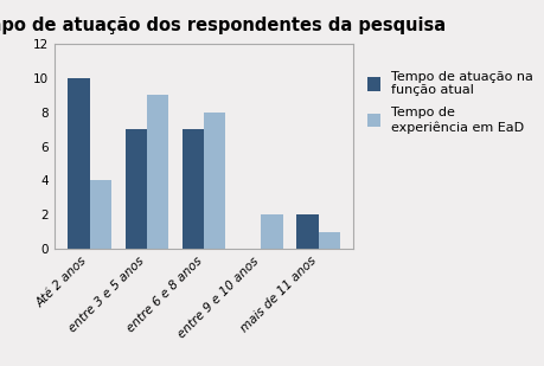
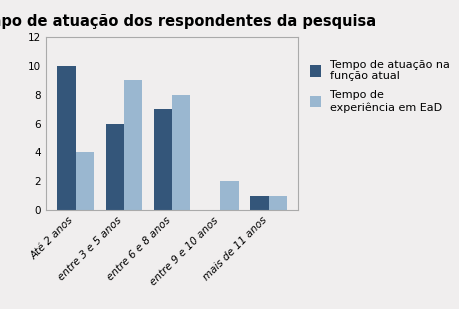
Tempo de atuação na função atual/entre 3 e 5 anos: 7 -> 6
Tempo de atuação na função atual/mais de 11 anos: 2 -> 1
